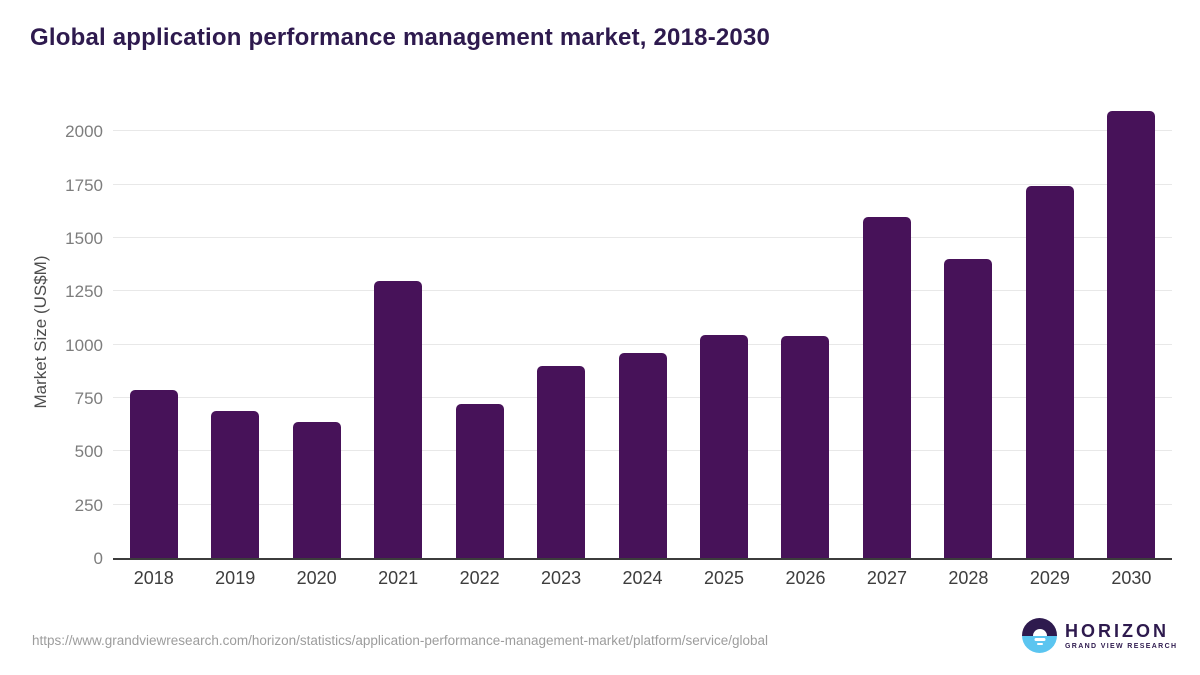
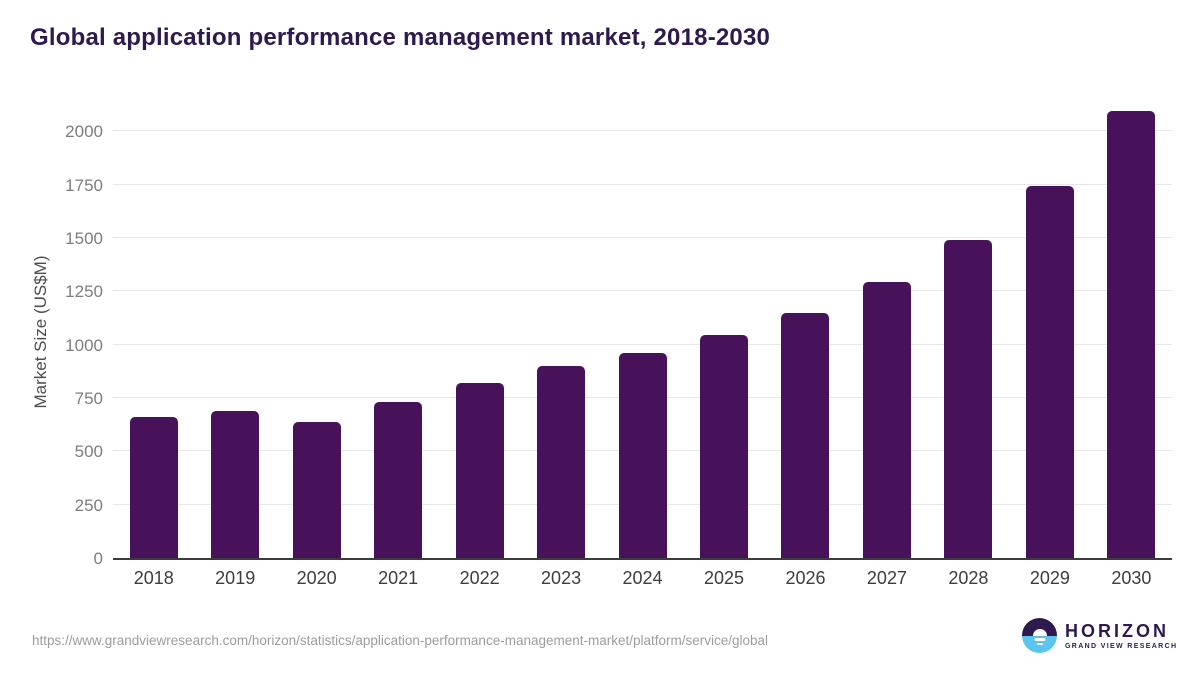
2018: 790 -> 660
2021: 1300 -> 730
2022: 720 -> 820
2026: 1040 -> 1150
2027: 1600 -> 1300
2028: 1400 -> 1490
